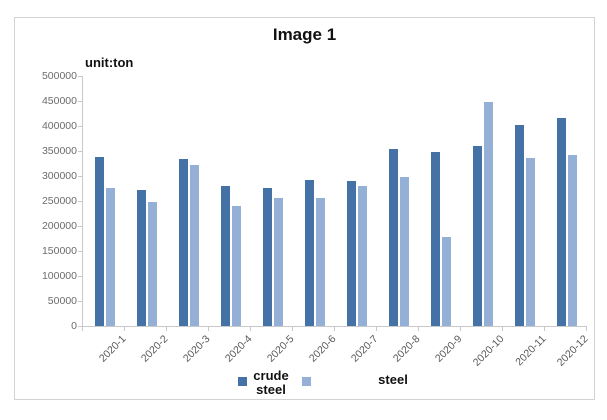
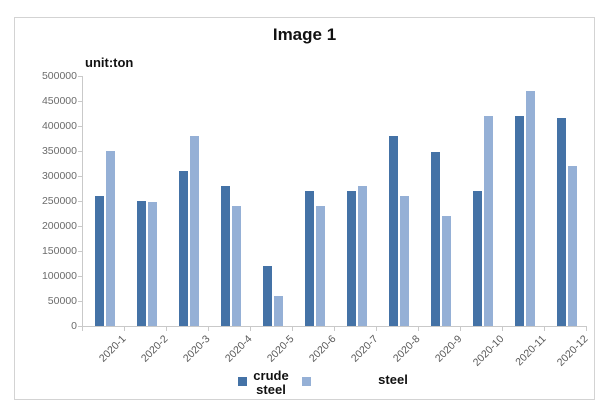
crude steel/2020-1: 340000 -> 260000
steel/2020-1: 280000 -> 350000
crude steel/2020-2: 270000 -> 250000
crude steel/2020-3: 330000 -> 310000
steel/2020-3: 320000 -> 380000
crude steel/2020-5: 280000 -> 120000
steel/2020-5: 260000 -> 60000
crude steel/2020-6: 290000 -> 270000
steel/2020-6: 260000 -> 240000
crude steel/2020-7: 290000 -> 270000
crude steel/2020-8: 350000 -> 380000
steel/2020-8: 300000 -> 260000
steel/2020-9: 180000 -> 220000
crude steel/2020-10: 360000 -> 270000
steel/2020-10: 450000 -> 420000
crude steel/2020-11: 400000 -> 420000
steel/2020-11: 340000 -> 470000
steel/2020-12: 340000 -> 320000
